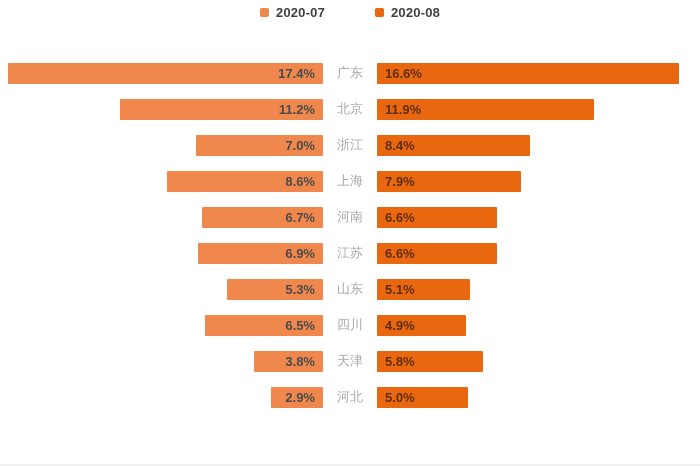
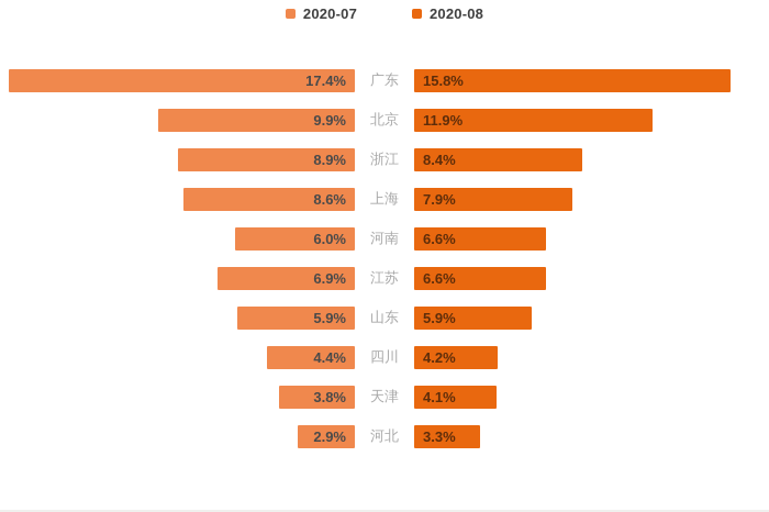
2020-08/广东: 16.6% -> 15.8%
2020-07/北京: 11.2% -> 9.9%
2020-07/浙江: 7.0% -> 8.9%
2020-07/河南: 6.7% -> 6.0%
2020-07/山东: 5.3% -> 5.9%
2020-08/山东: 5.1% -> 5.9%
2020-07/四川: 6.5% -> 4.4%
2020-08/四川: 4.9% -> 4.2%
2020-08/天津: 5.8% -> 4.1%
2020-08/河北: 5.0% -> 3.3%
